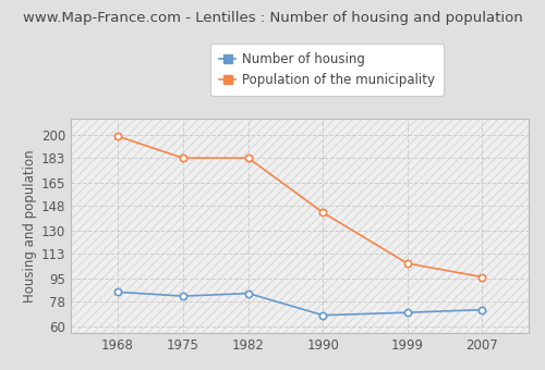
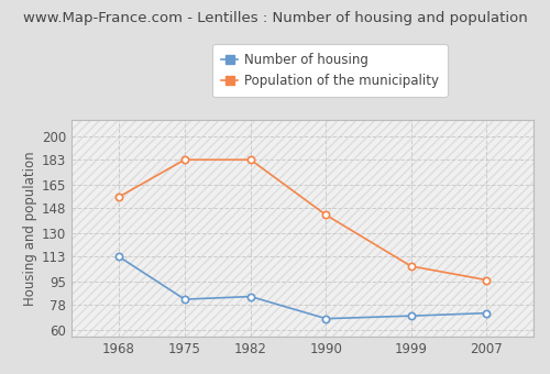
Number of housing/1968: 85 -> 113
Population of the municipality/1968: 199 -> 156
